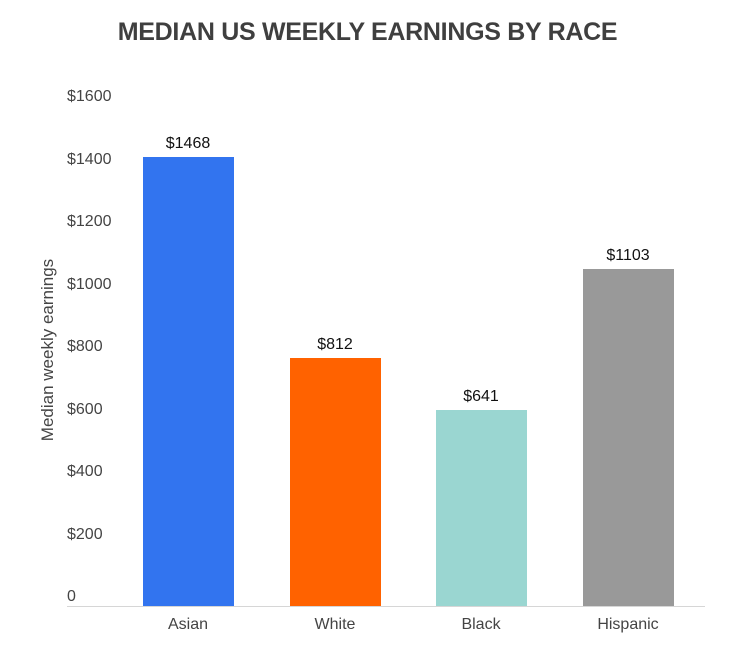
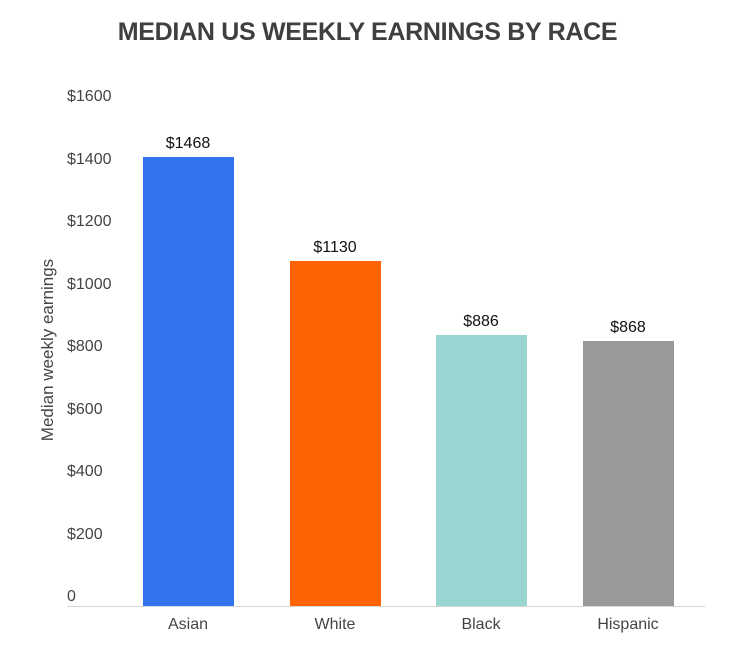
White: $812 -> $1130
Black: $641 -> $886
Hispanic: $1103 -> $868
